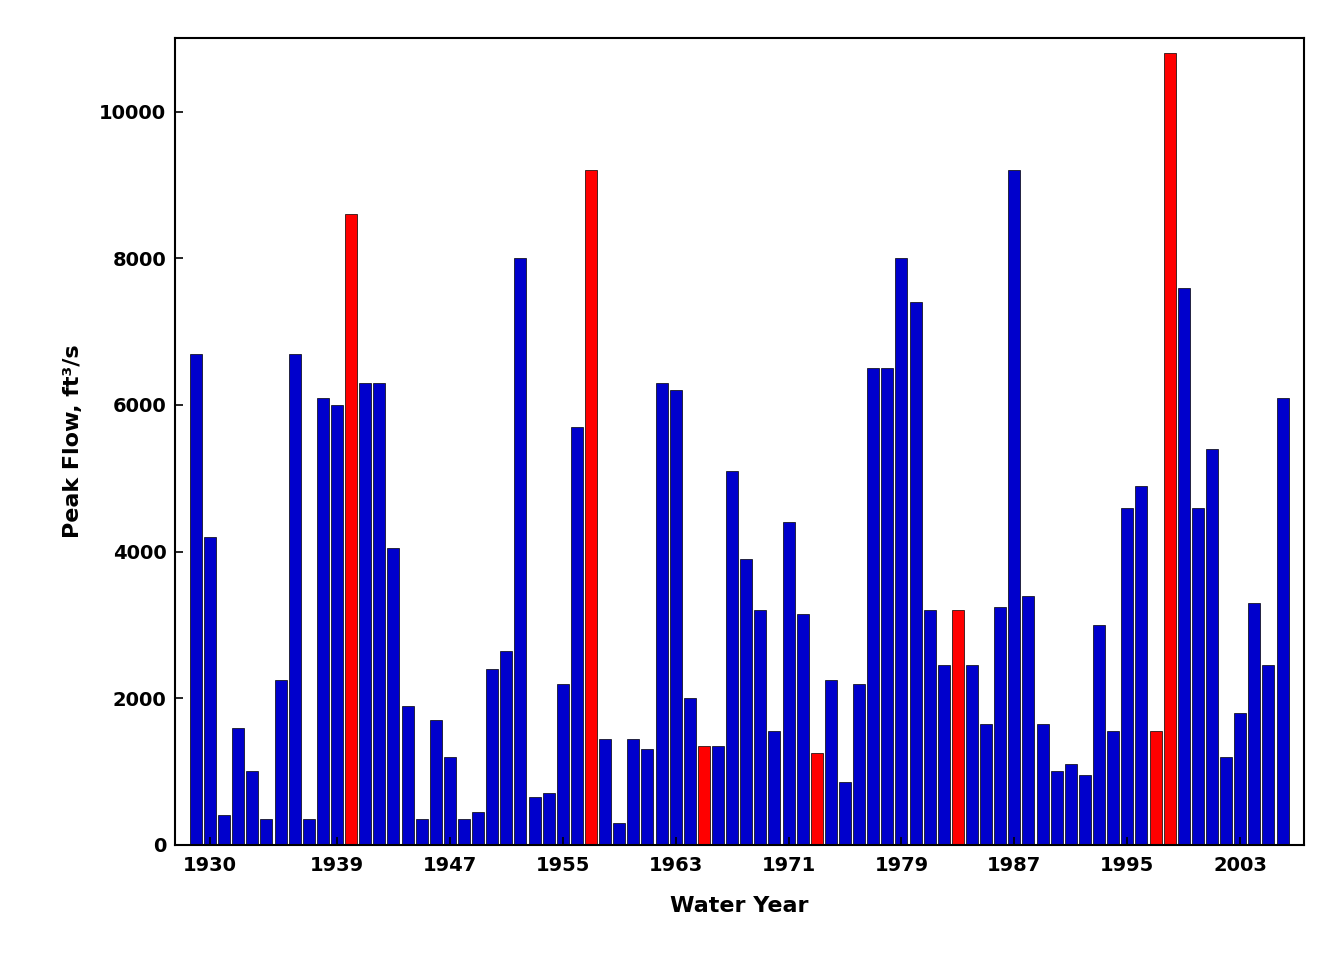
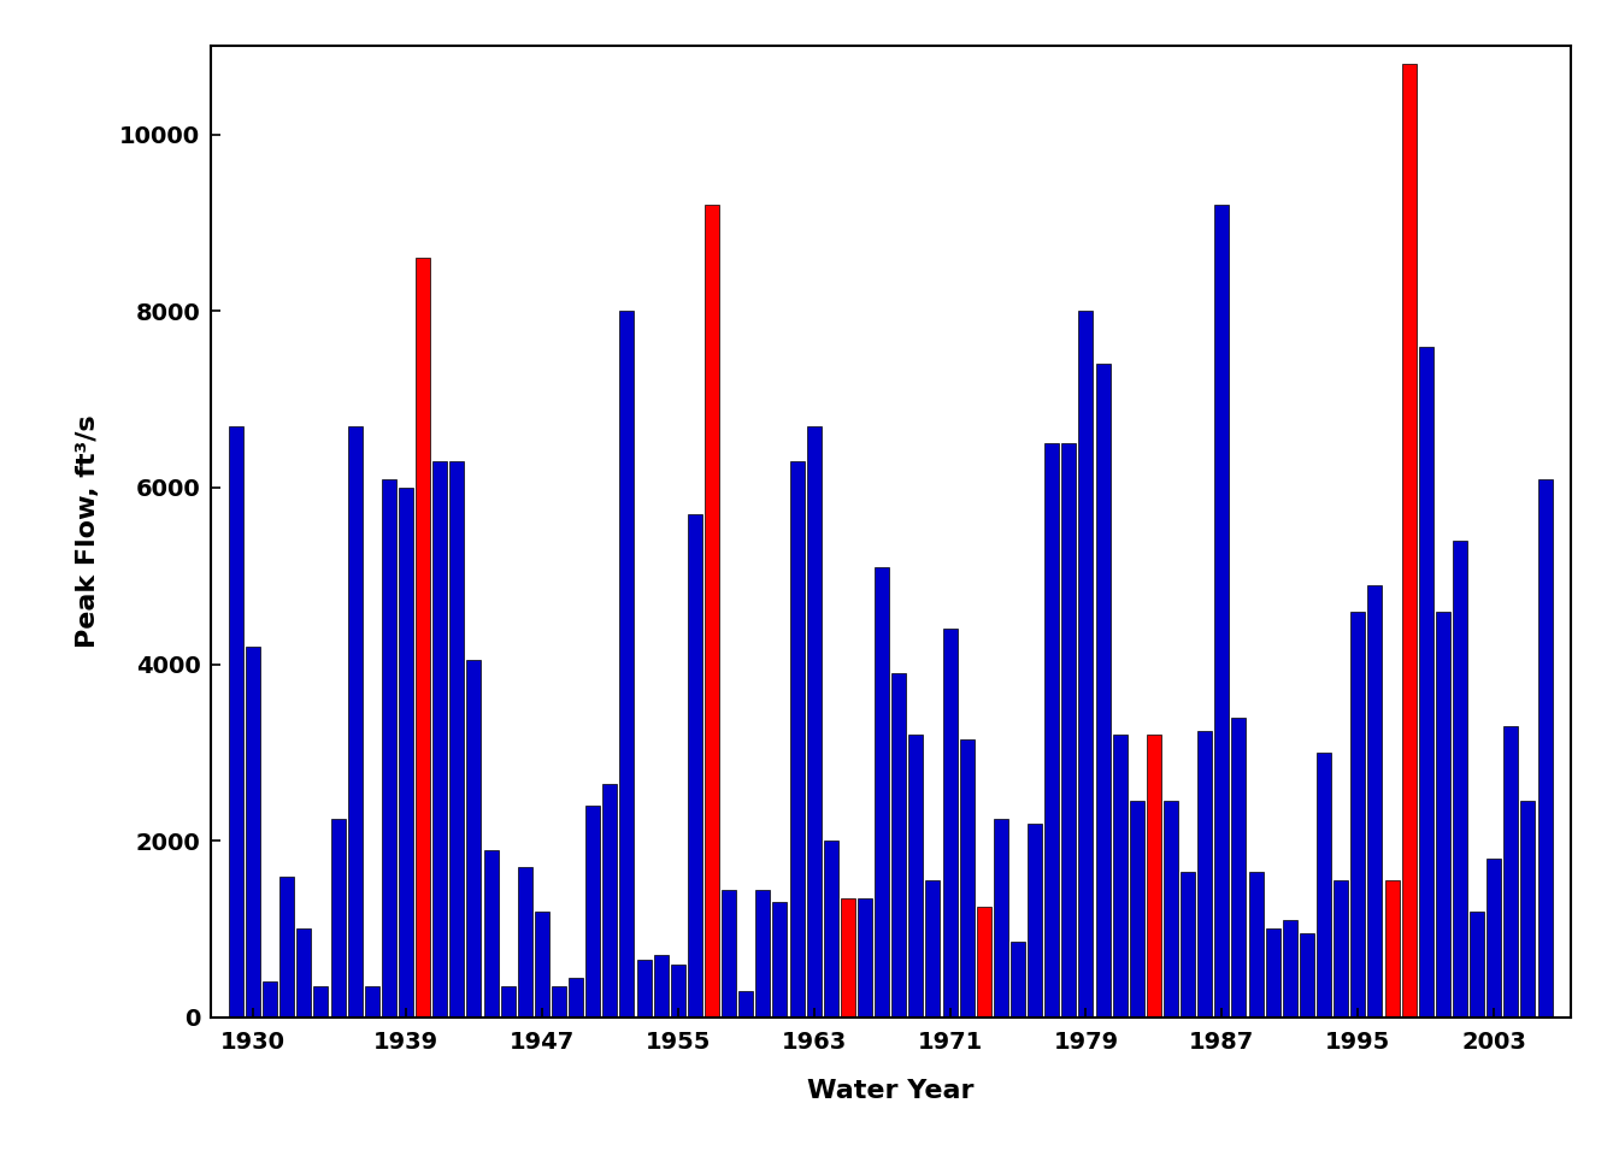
1955: 2200 -> 600
1963: 6200 -> 6700
